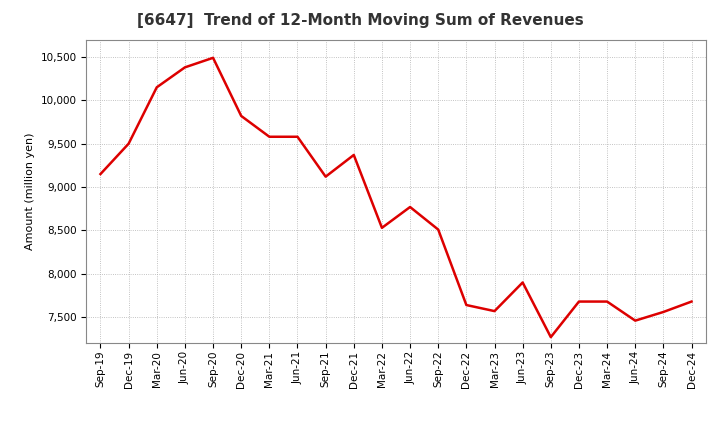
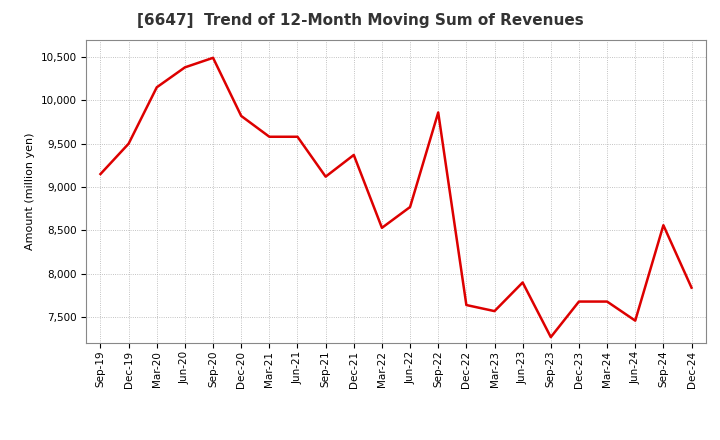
Sep-22: 8,510 -> 9,860
Sep-24: 7,560 -> 8,560
Dec-24: 7,680 -> 7,840
